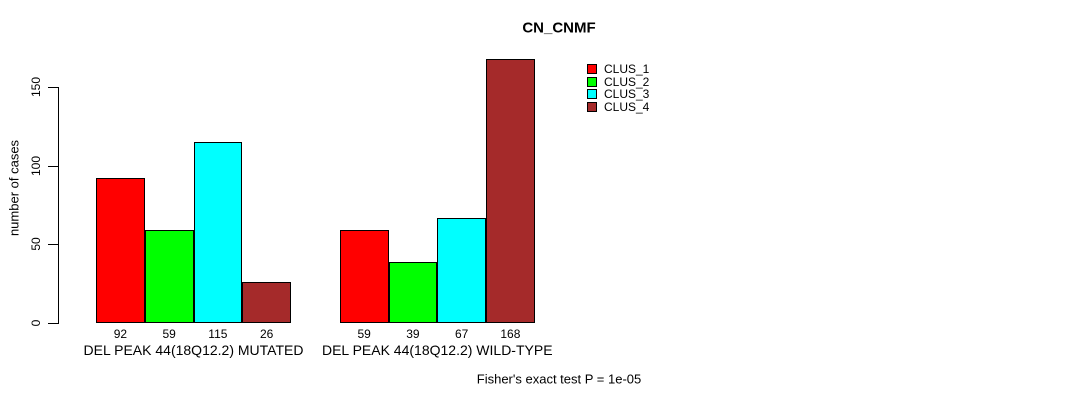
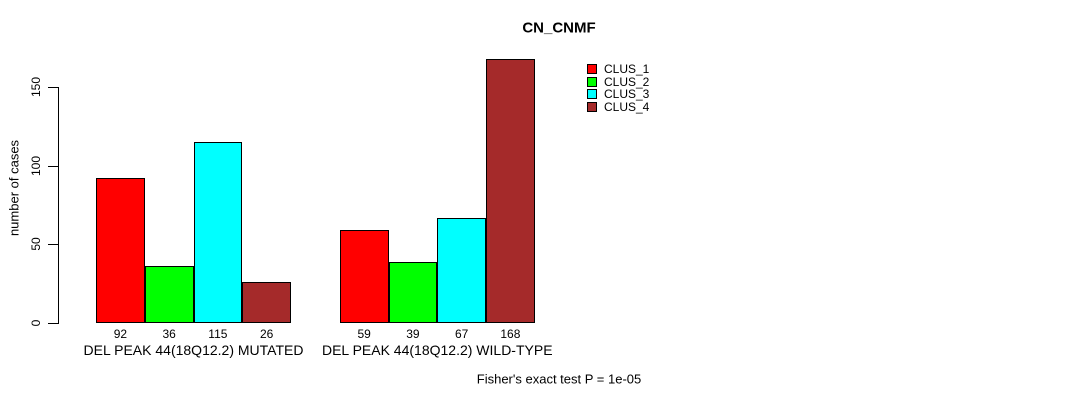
CLUS_2/DEL PEAK 44(18Q12.2) MUTATED: 59 -> 36
